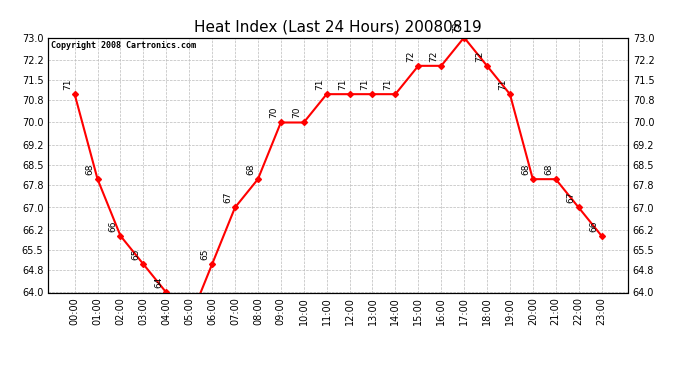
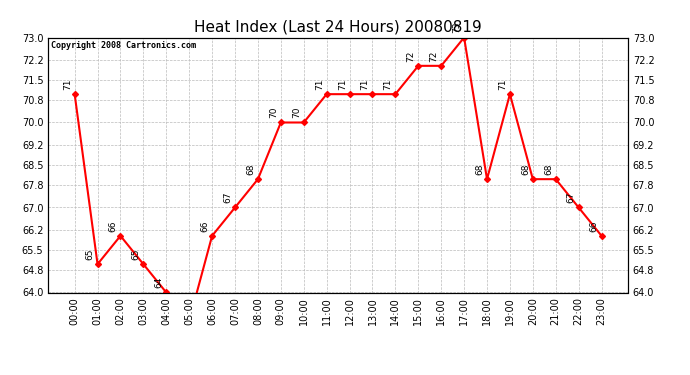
01:00: 68 -> 65
06:00: 65 -> 66
18:00: 72 -> 68
